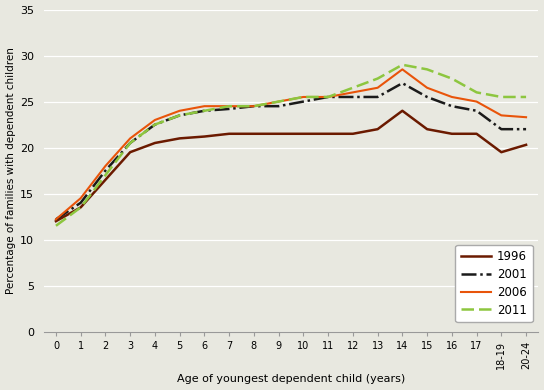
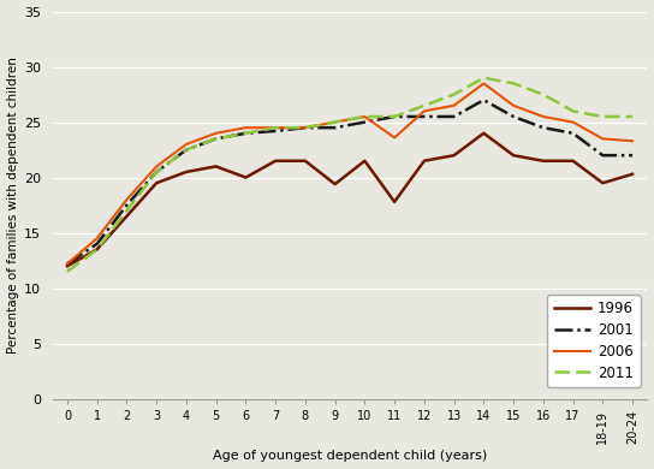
1996/6: 21.2 -> 20.0
1996/9: 21.5 -> 19.4
1996/11: 21.5 -> 17.8
2006/11: 25.5 -> 23.6
